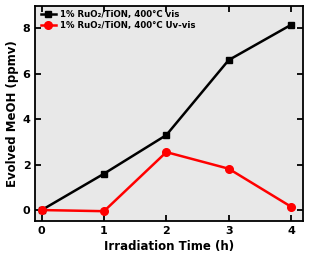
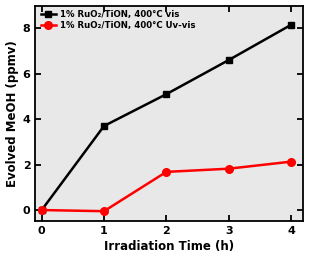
1% RuO₂/TiON, 400°C vis/1: 1.60 -> 3.70
1% RuO₂/TiON, 400°C vis/2: 3.30 -> 5.10
1% RuO₂/TiON, 400°C Uv-vis/2: 2.55 -> 1.68
1% RuO₂/TiON, 400°C Uv-vis/4: 0.15 -> 2.13
